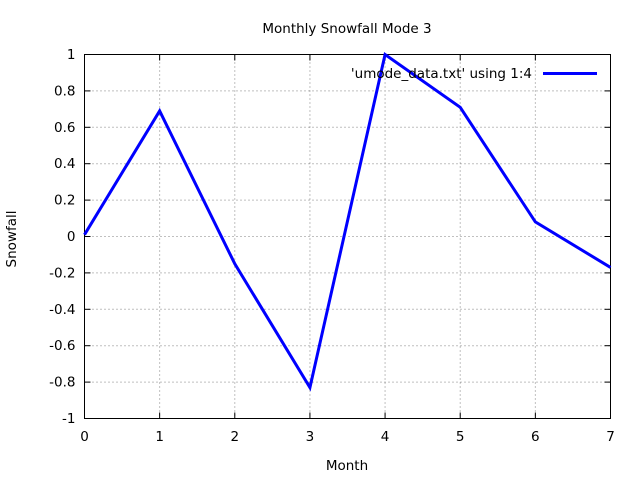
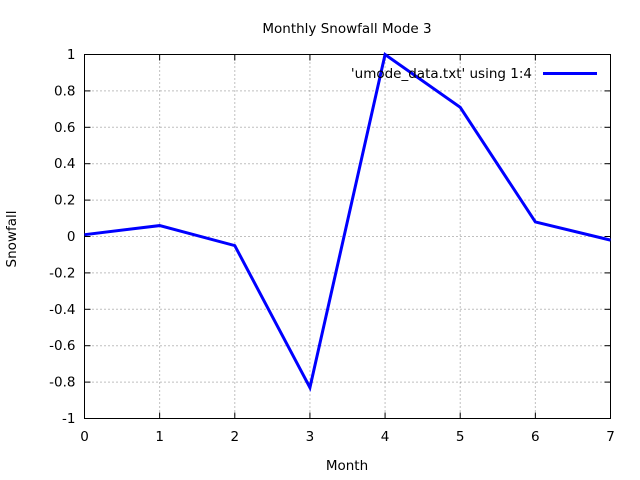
1: 0.69 -> 0.06
2: -0.15 -> -0.05
7: -0.17 -> -0.02
